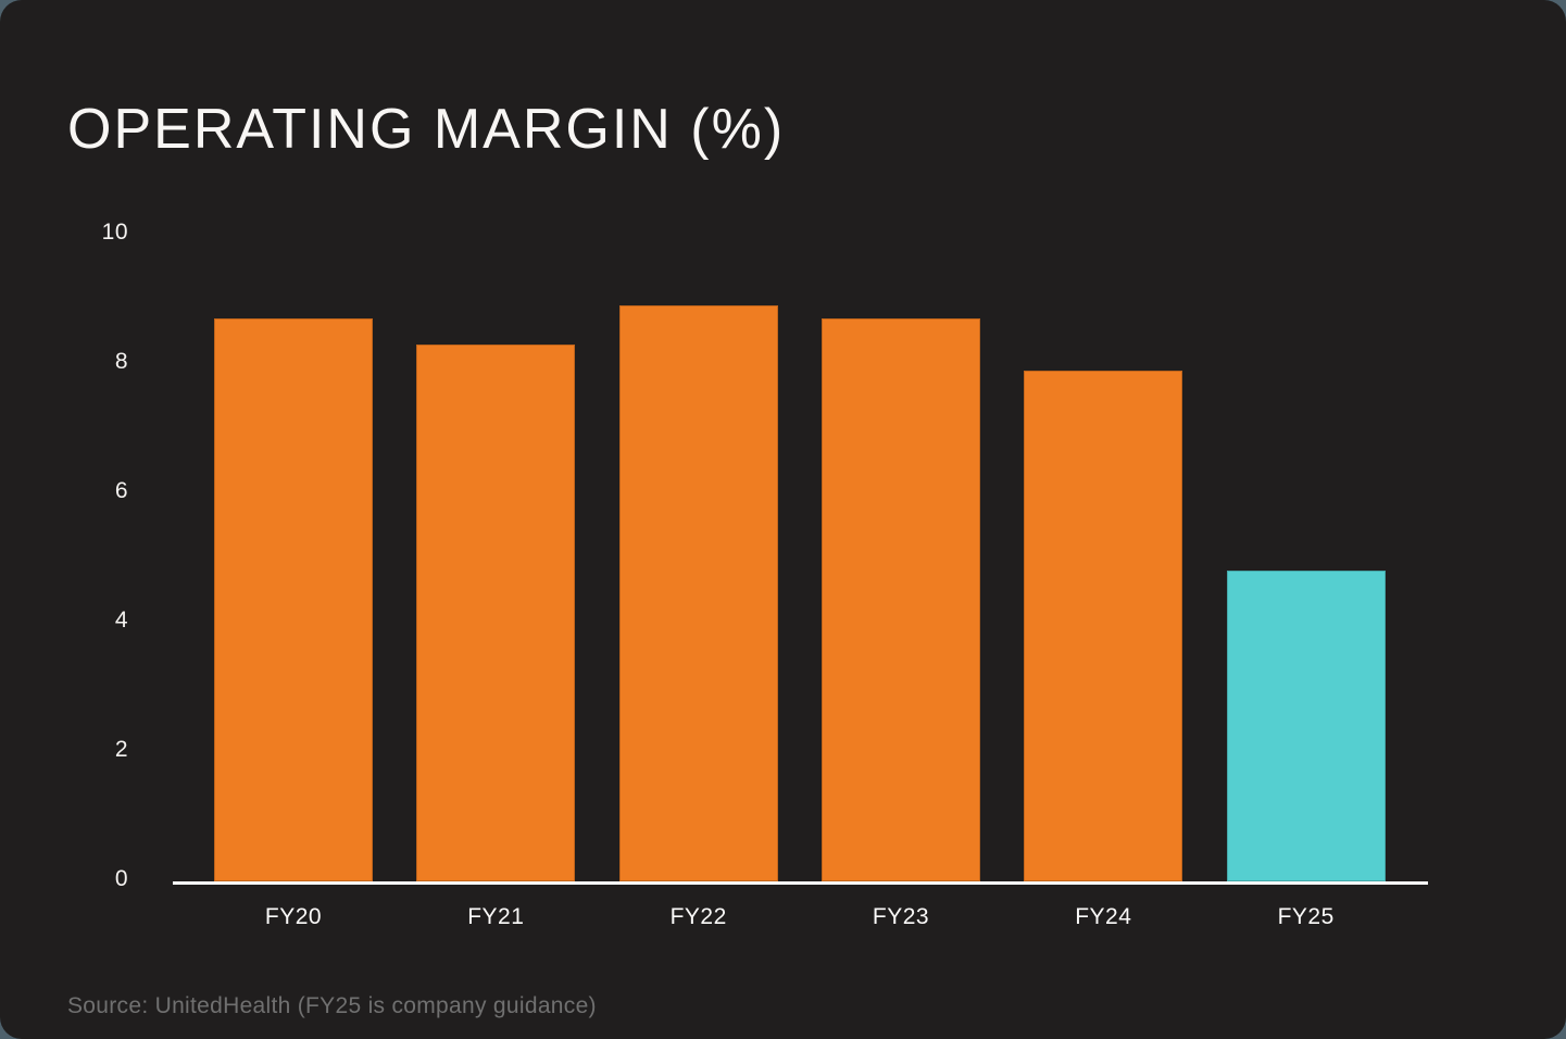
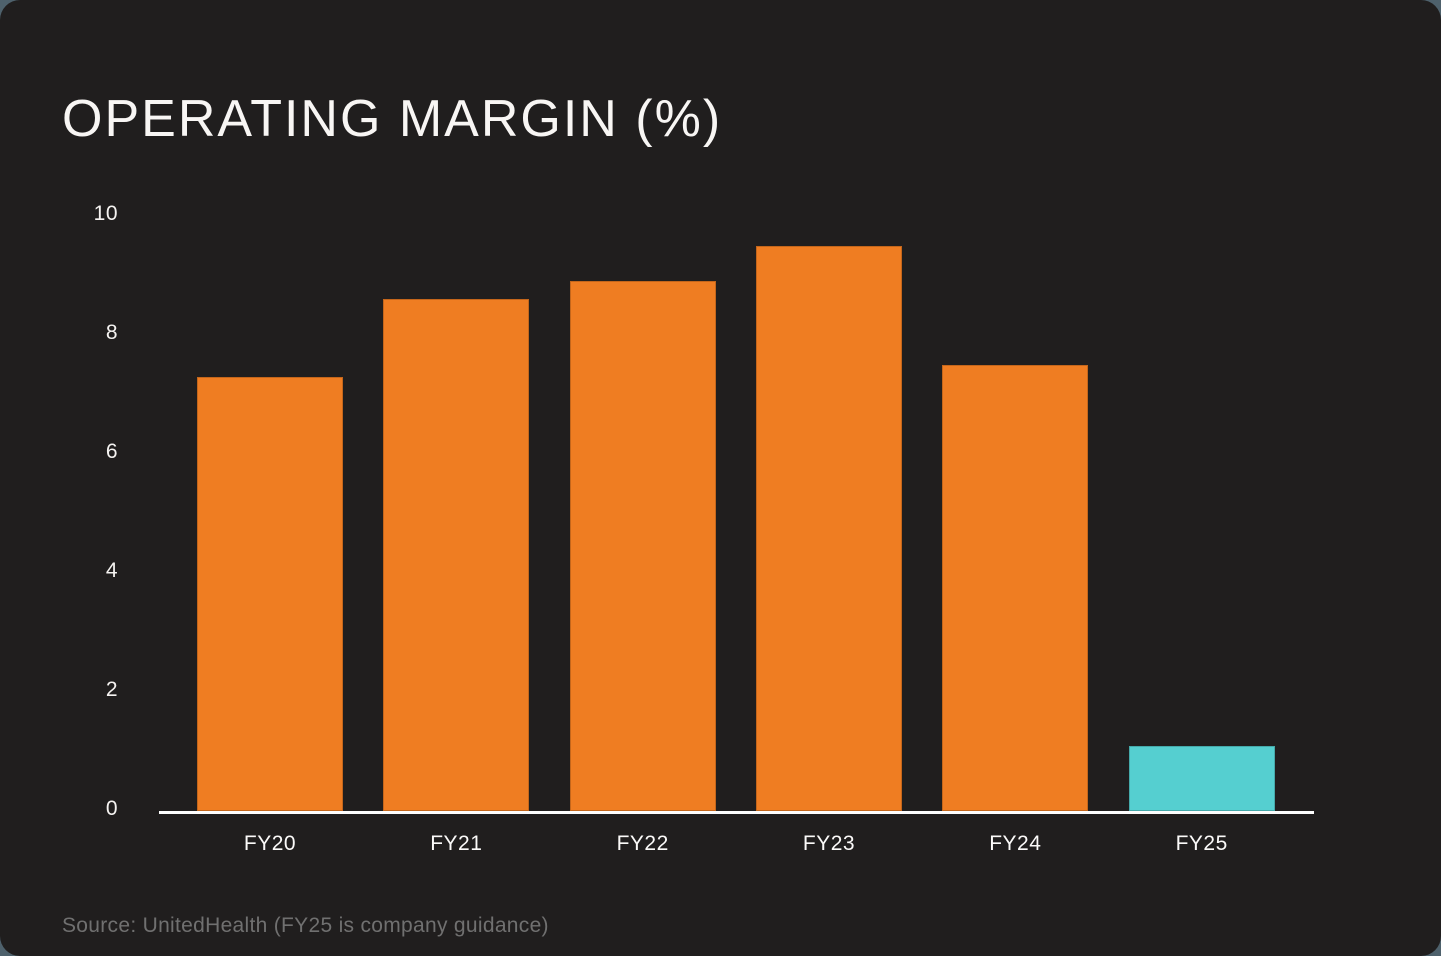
FY20: 8.7 -> 7.3
FY21: 8.3 -> 8.6
FY23: 8.7 -> 9.5
FY24: 7.9 -> 7.5
FY25: 4.8 -> 1.1
